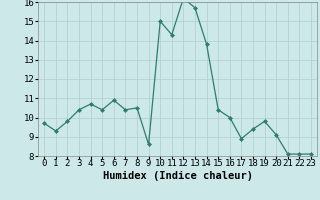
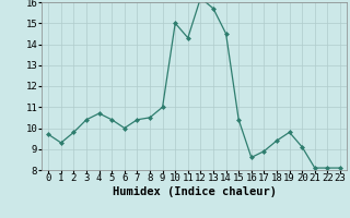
6: 10.9 -> 10.0
9: 8.6 -> 11.0
14: 13.8 -> 14.5
16: 10.0 -> 8.6
